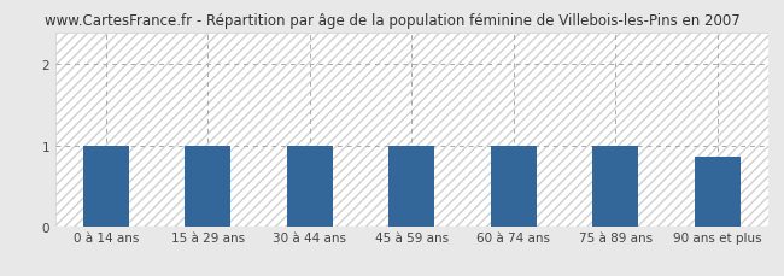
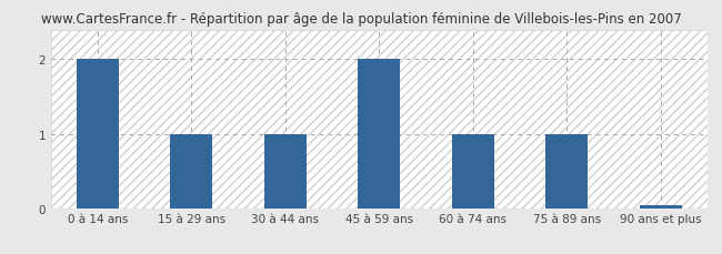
0 à 14 ans: 1.00 -> 2.00
45 à 59 ans: 1.00 -> 2.00
90 ans et plus: 0.86 -> 0.04
